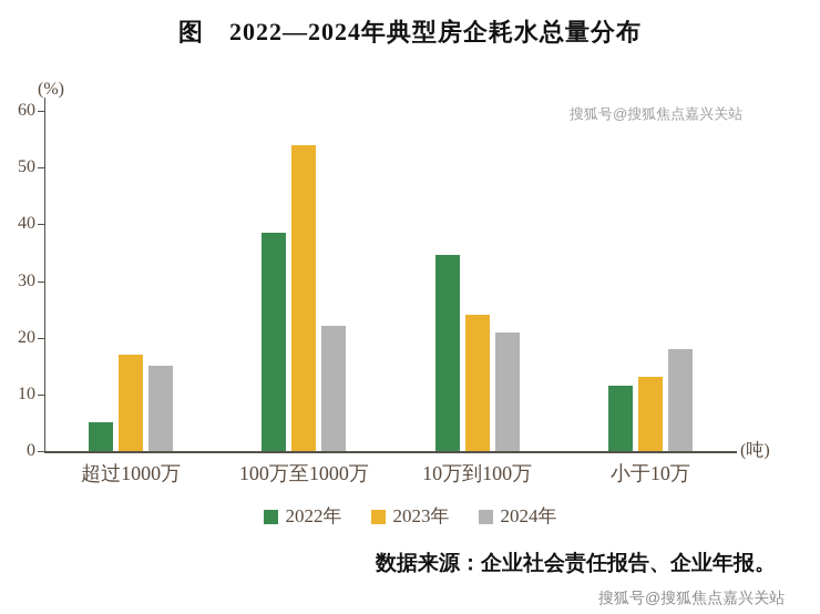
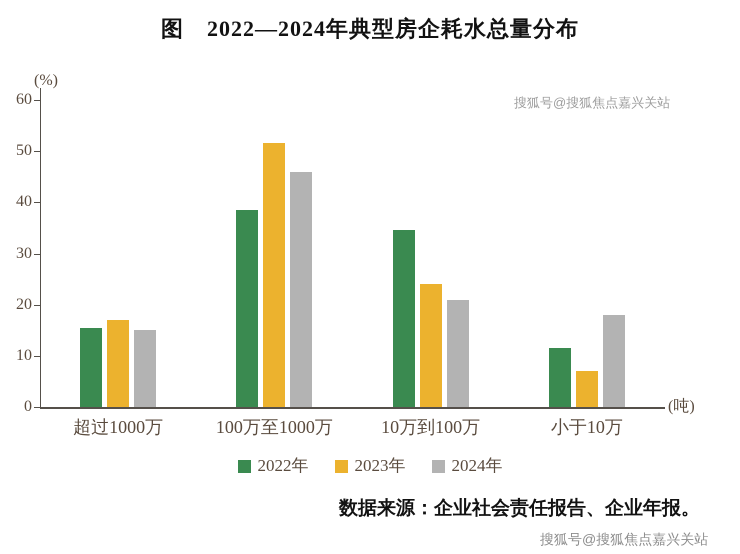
2022年/超过1000万: 5 -> 16
2023年/100万至1000万: 54 -> 52
2024年/100万至1000万: 22 -> 46
2023年/小于10万: 13 -> 7
